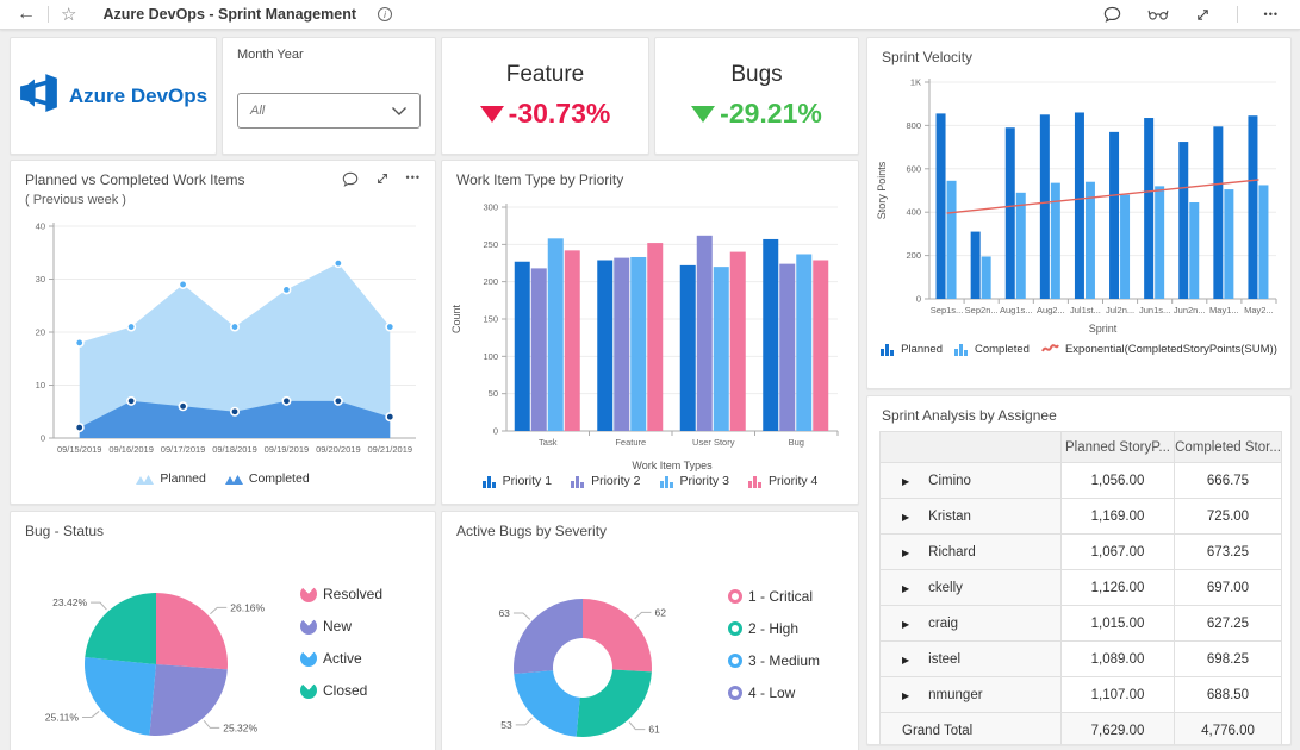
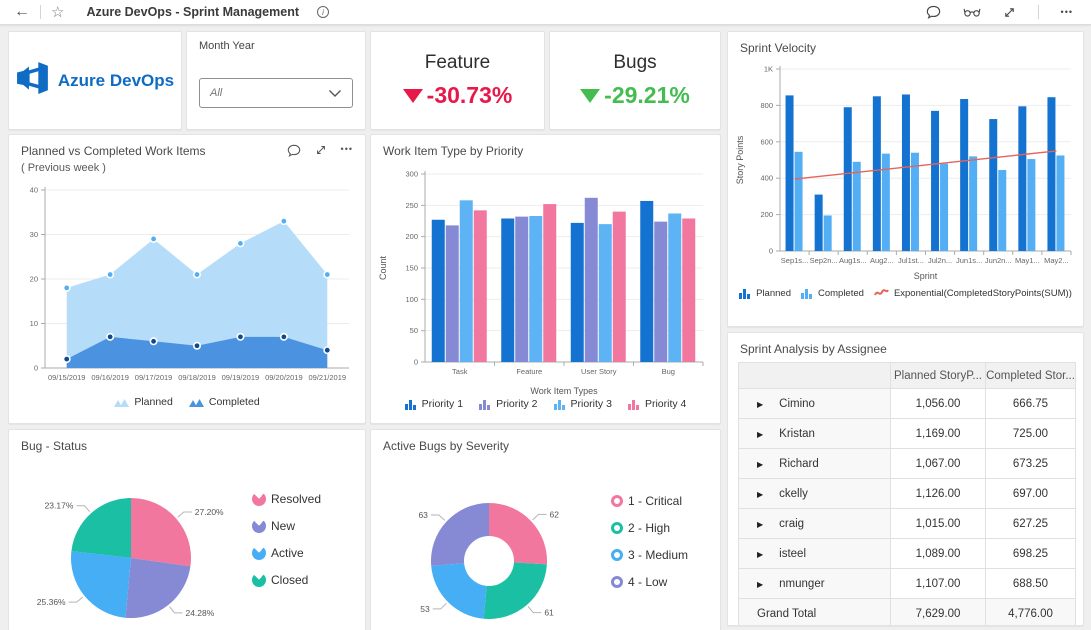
Bug - Status/Resolved: 26.16% -> 27.20%
Bug - Status/New: 25.32% -> 24.28%
Bug - Status/Active: 25.11% -> 25.36%
Bug - Status/Closed: 23.42% -> 23.17%
